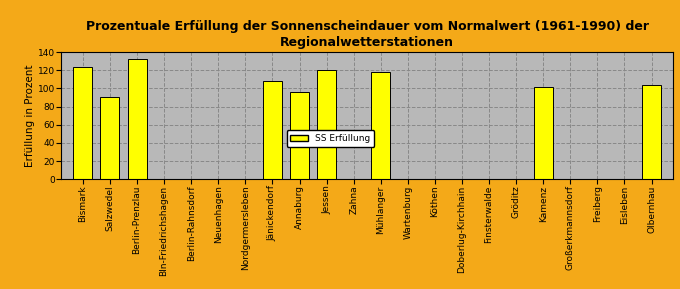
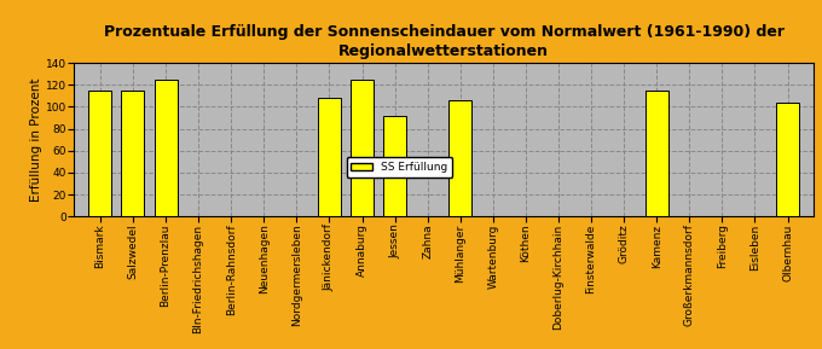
Bismark: 124 -> 115
Salzwedel: 90 -> 115
Berlin-Prenzlau: 132 -> 125
Annaburg: 96 -> 125
Jessen: 120 -> 92
Mühlanger: 118 -> 106
Kamenz: 102 -> 115
